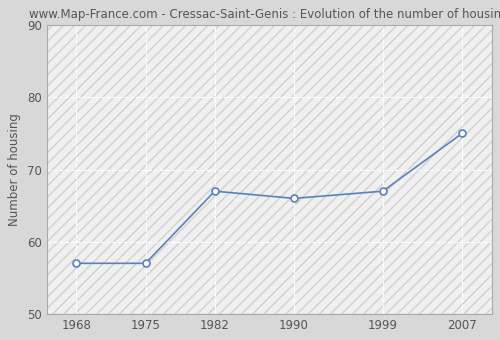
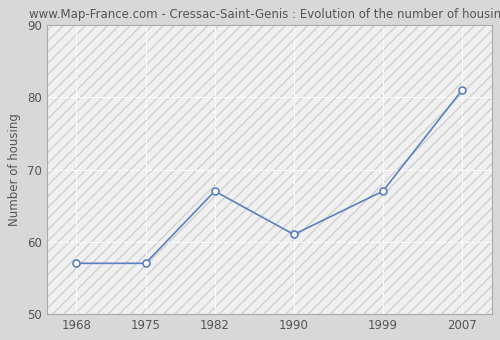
1990: 66 -> 61
2007: 75 -> 81
